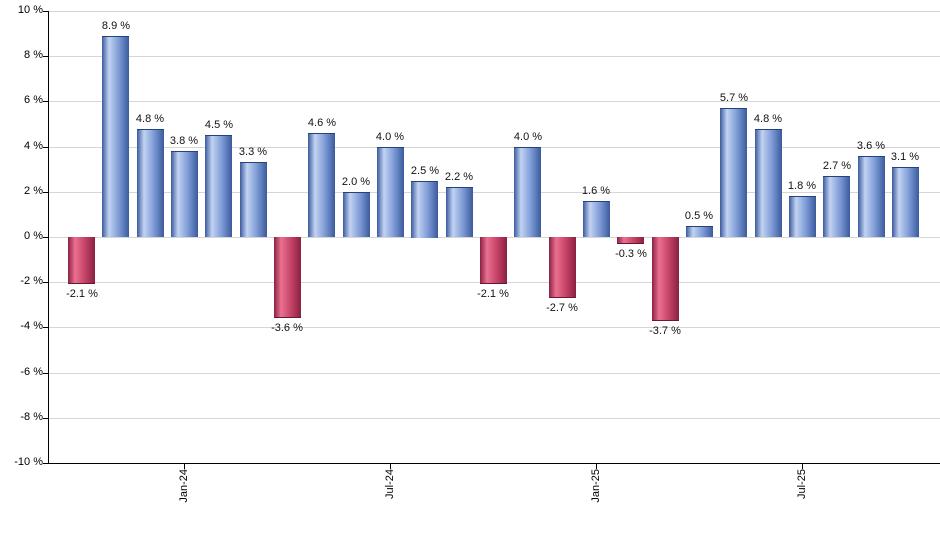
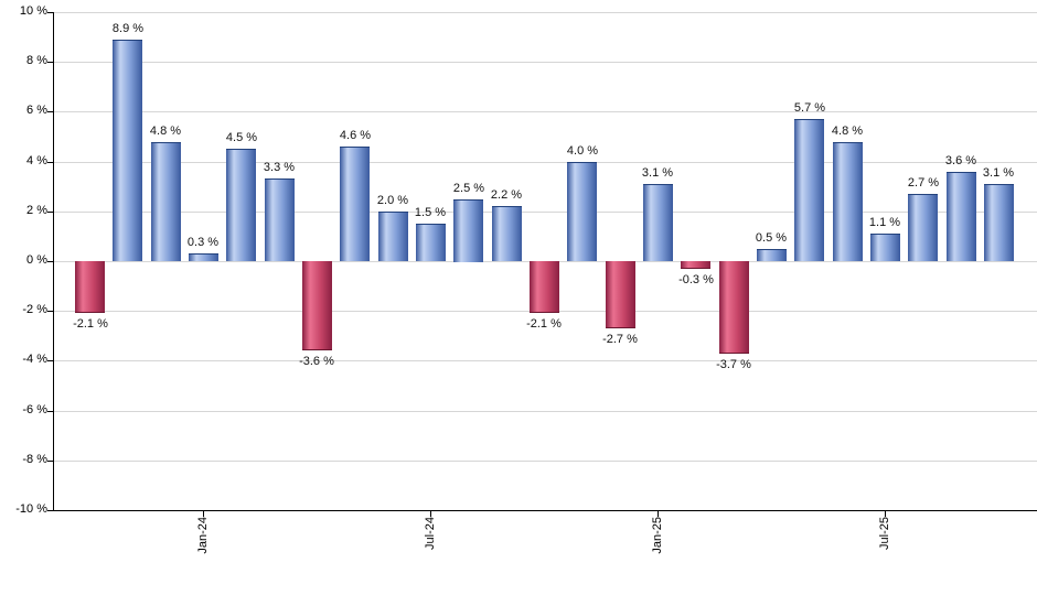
Jan-24: 3.8 -> 0.3
Jul-24: 4.0 -> 1.5
Jan-25: 1.6 -> 3.1
Jul-25: 1.8 -> 1.1
